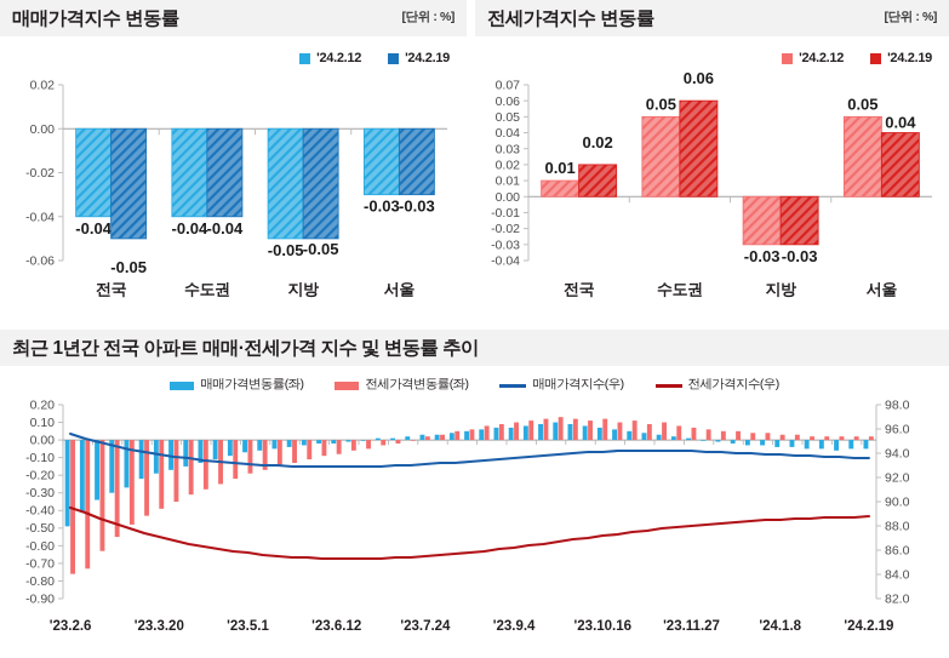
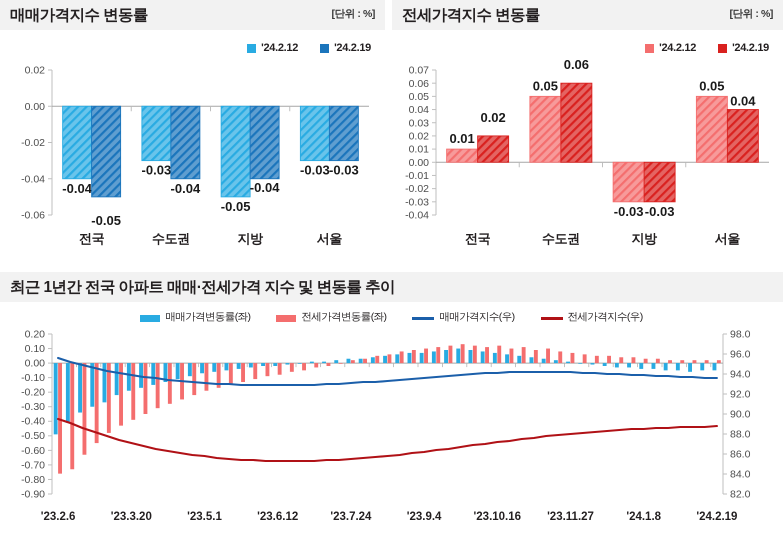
매매가격지수 변동률/'24.2.12/수도권: -0.04 -> -0.03
매매가격지수 변동률/'24.2.19/지방: -0.05 -> -0.04
